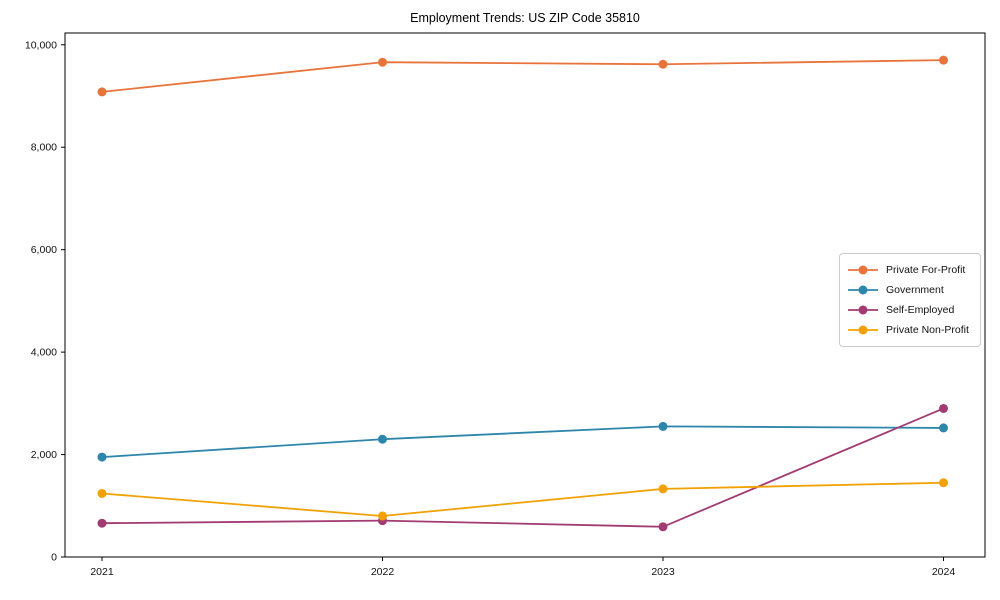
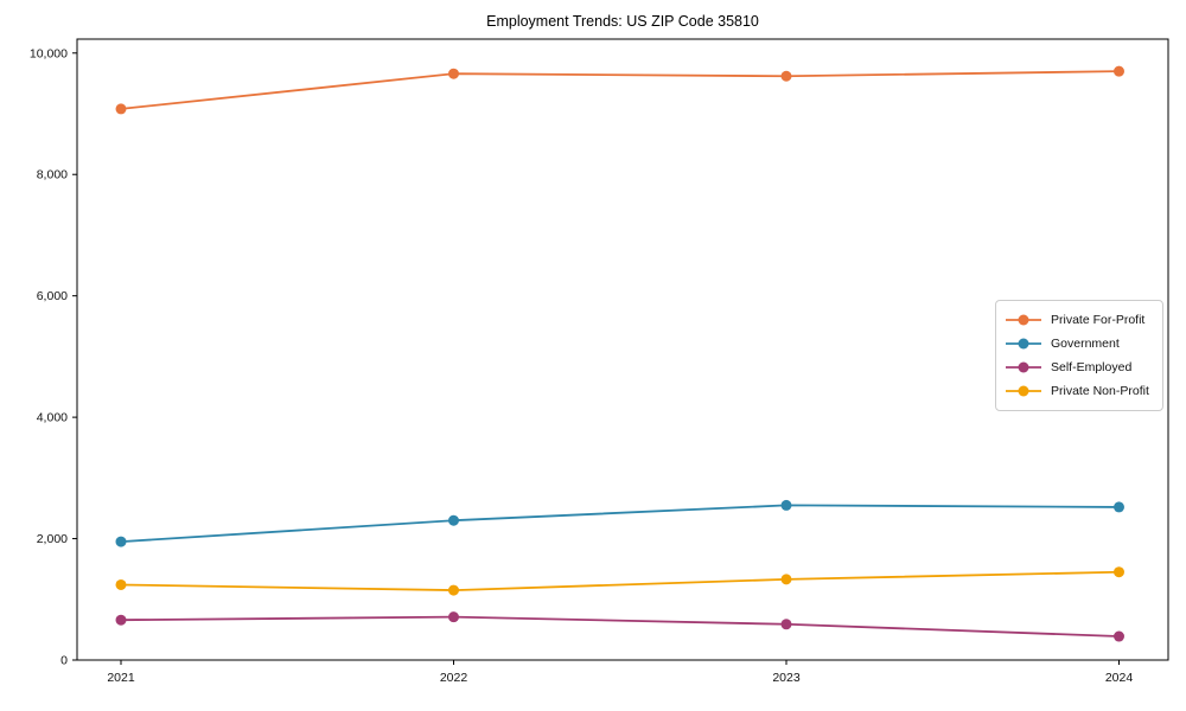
Private Non-Profit/2022: 800 -> 1200
Self-Employed/2024: 2900 -> 400
